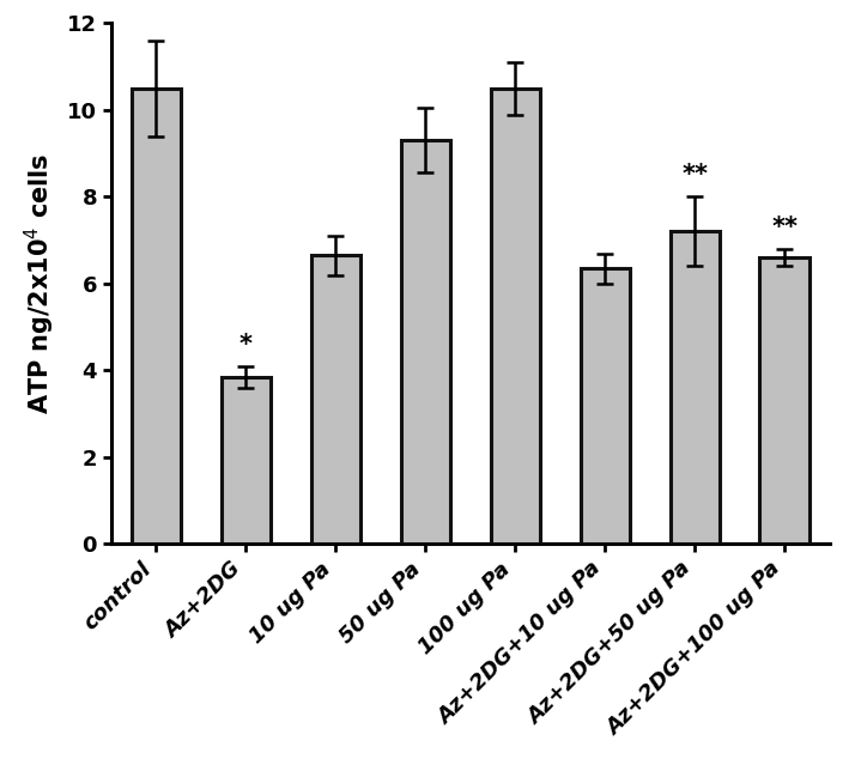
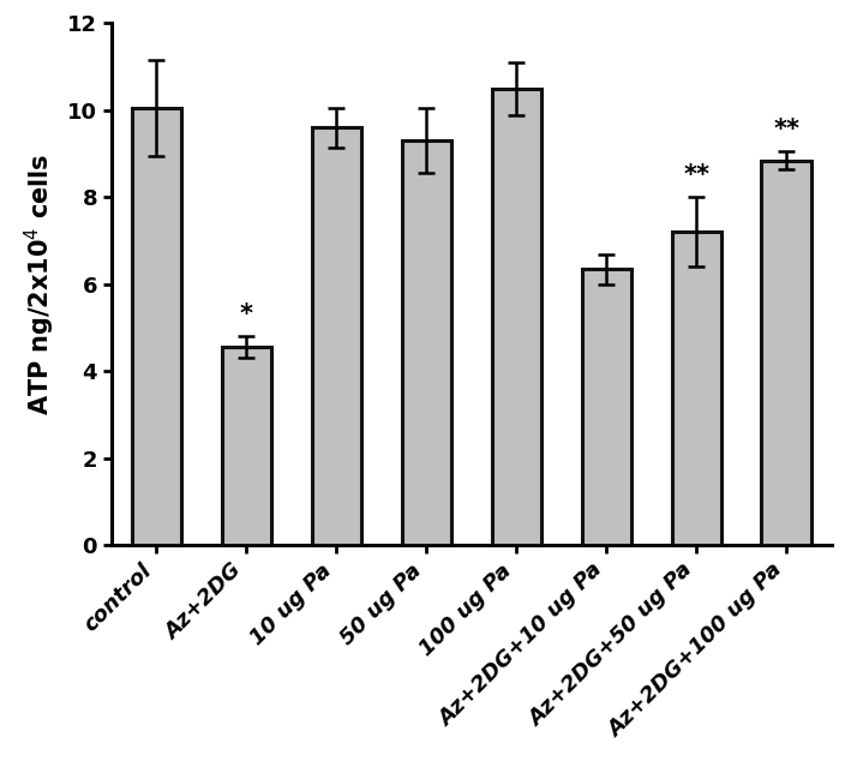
control: 10.50 -> 10.05
Az+2DG: 3.85 -> 4.55
10 ug Pa: 6.65 -> 9.60
Az+2DG+100 ug Pa: 6.60 -> 8.85
